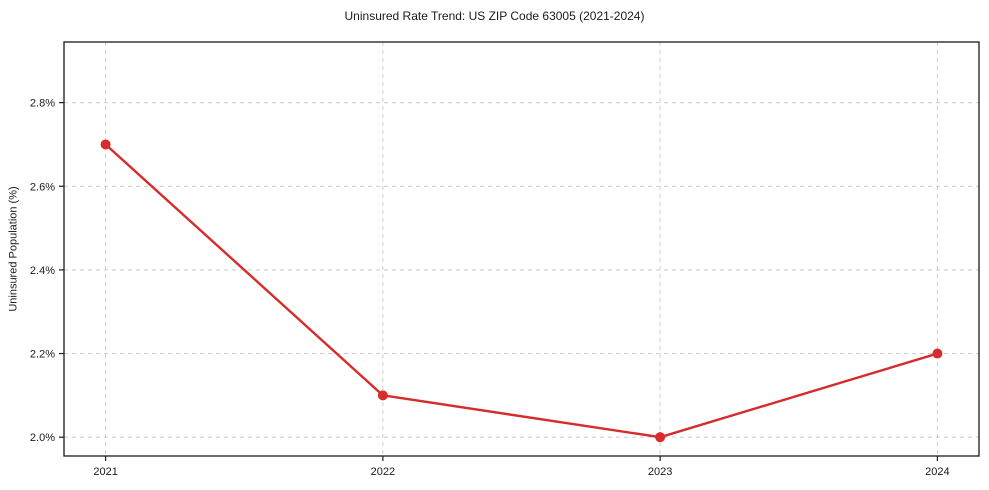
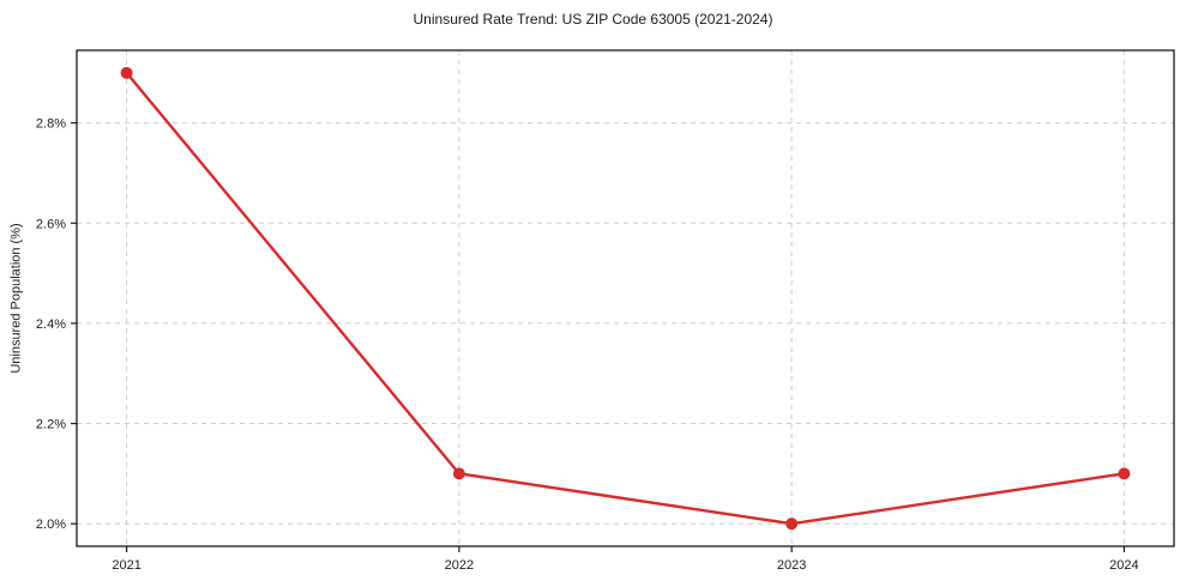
2021: 2.7% -> 2.9%
2024: 2.2% -> 2.1%
